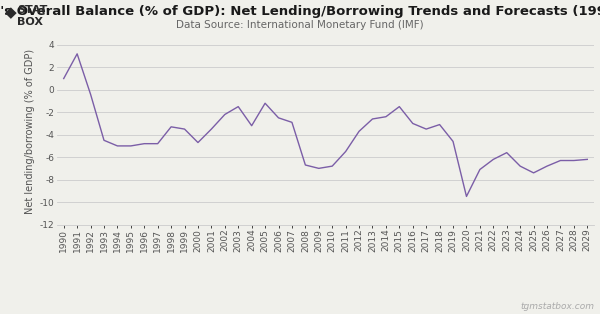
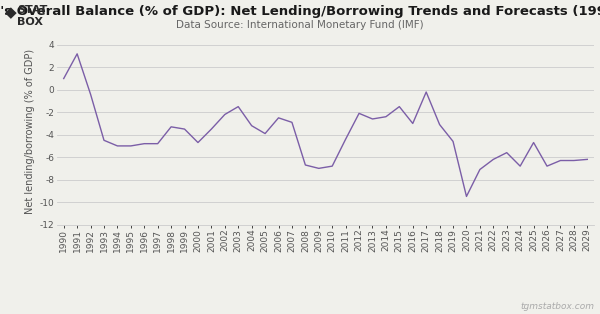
2005: -1.2 -> -3.9
2011: -5.5 -> -4.4
2012: -3.7 -> -2.1
2017: -3.5 -> -0.2
2025: -7.4 -> -4.7
